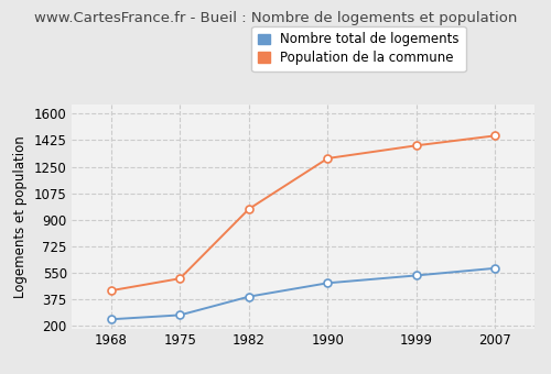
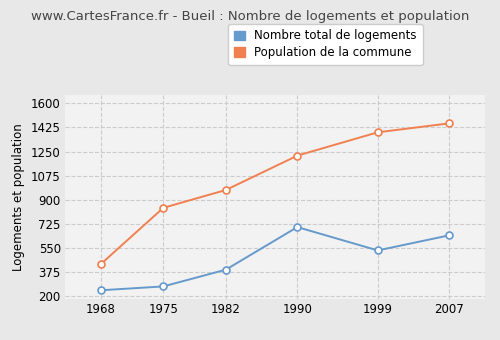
Population de la commune/1975: 510 -> 840
Nombre total de logements/1990: 480 -> 700
Population de la commune/1990: 1300 -> 1220
Nombre total de logements/2007: 580 -> 640
